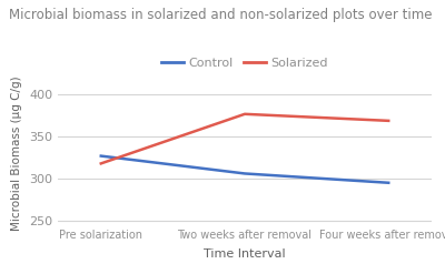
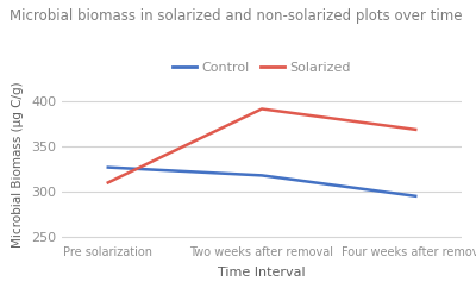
Solarized/Pre solarization: 318 -> 310
Control/Two weeks after removal: 306 -> 318
Solarized/Two weeks after removal: 377 -> 392
